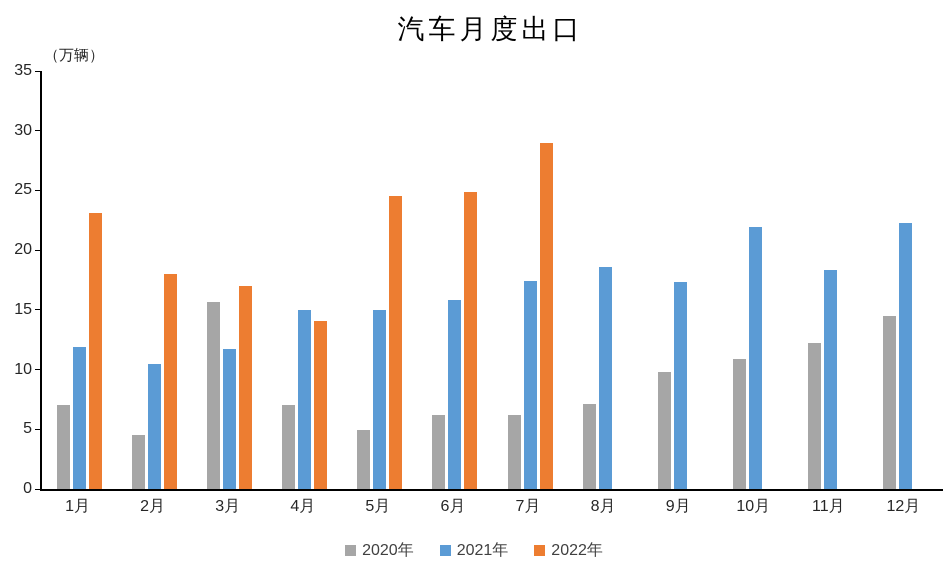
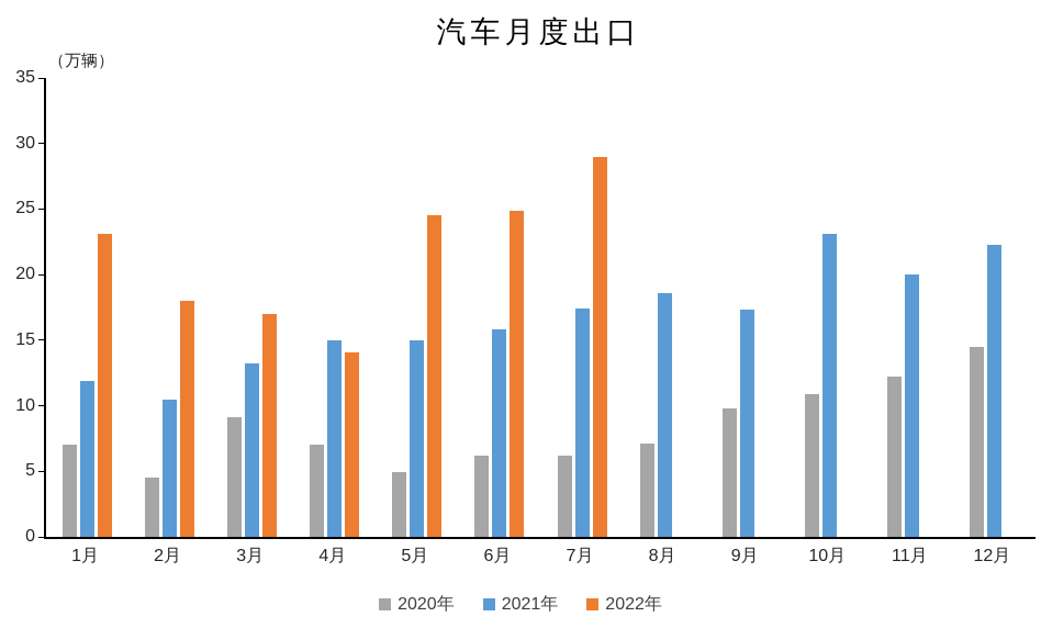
2020年/3月: 15.7 -> 9.1
2021年/3月: 11.7 -> 13.2
2021年/10月: 21.9 -> 23.1
2021年/11月: 18.3 -> 20.0
